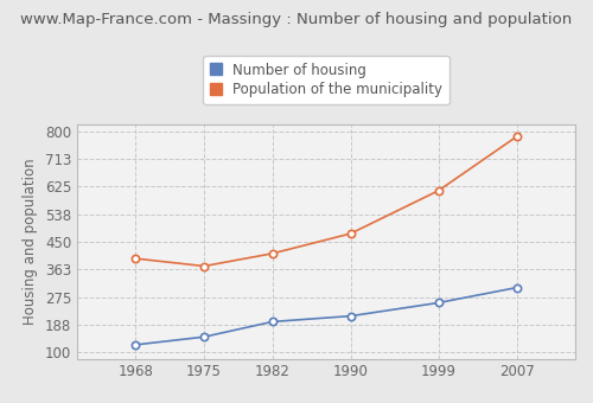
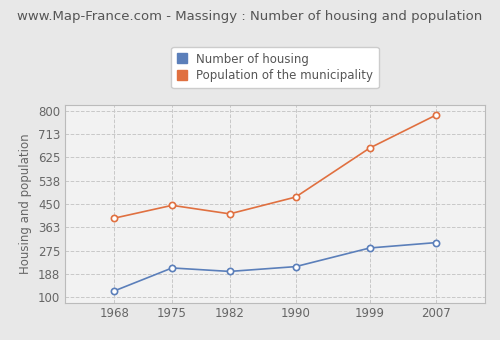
Number of housing/1975: 149 -> 210
Population of the municipality/1975: 373 -> 445
Number of housing/1999: 257 -> 285
Population of the municipality/1999: 612 -> 660
